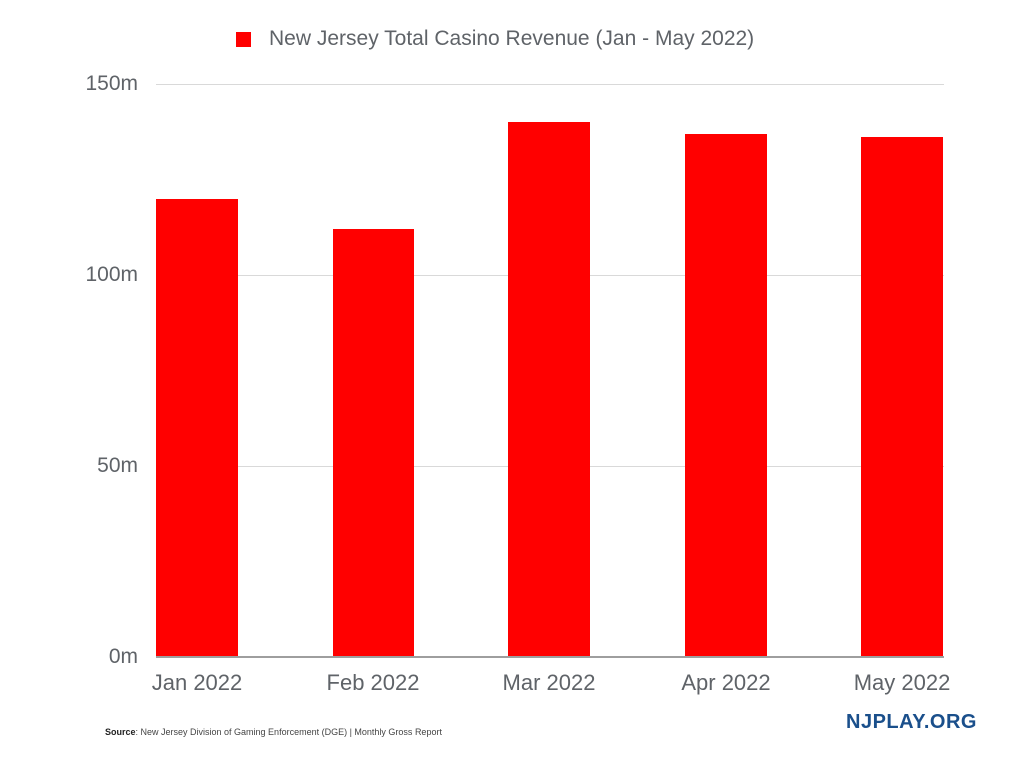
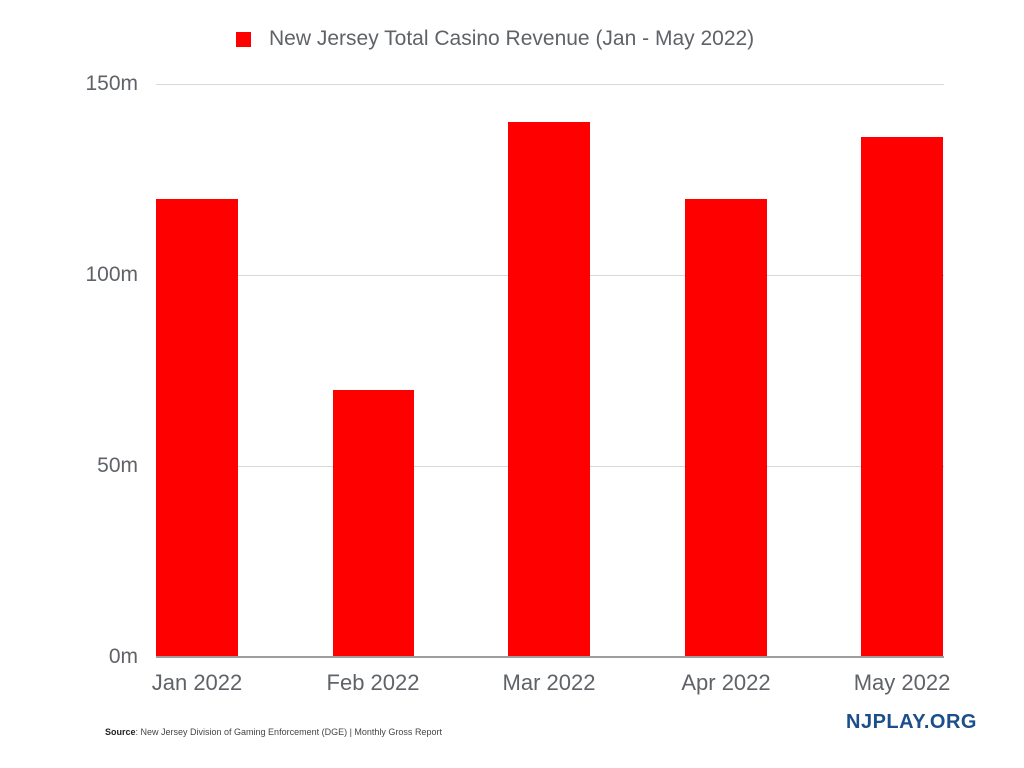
Feb 2022: 112m -> 70m
Apr 2022: 137m -> 120m
